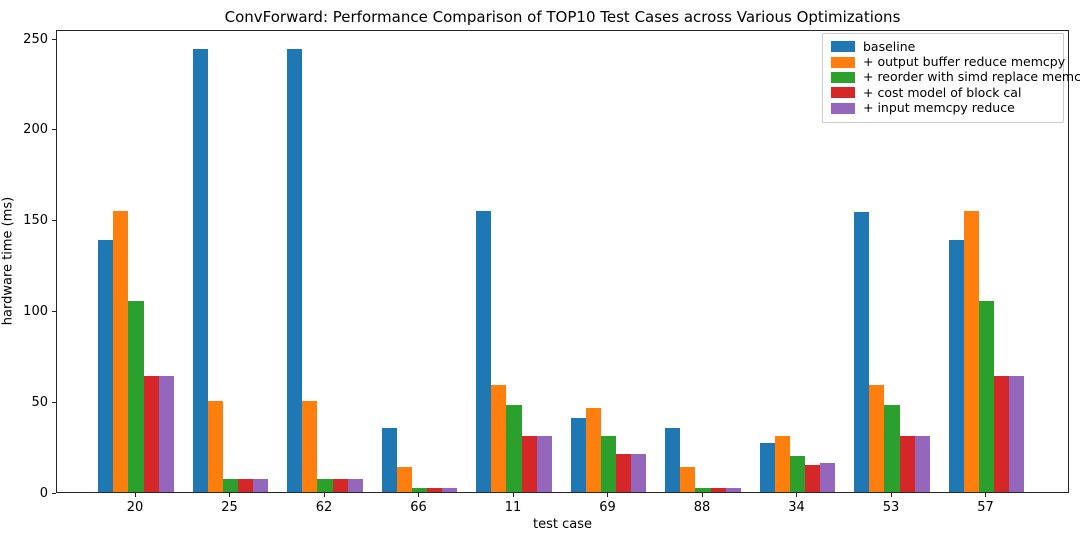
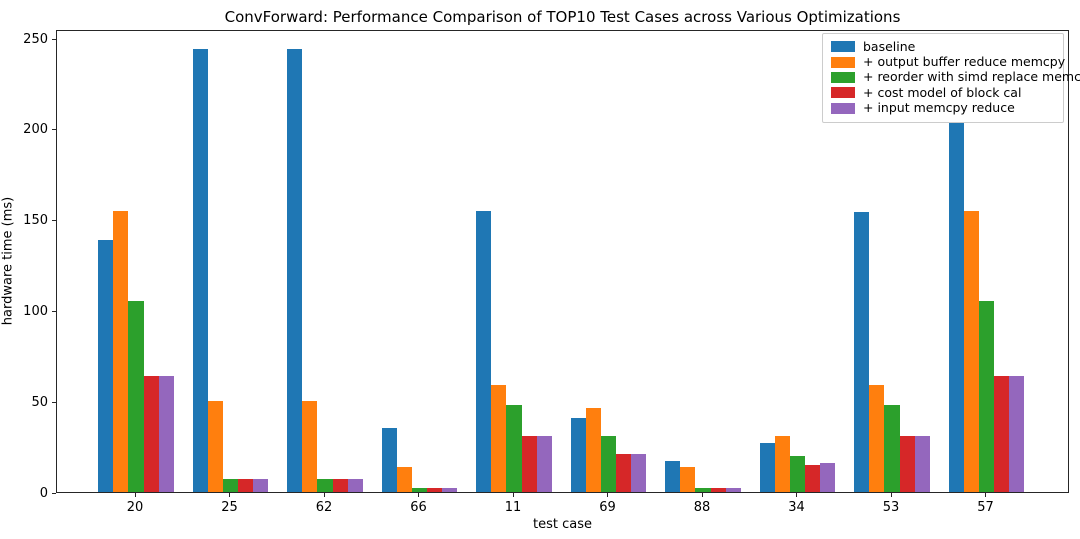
baseline/88: 35 -> 17
baseline/57: 139 -> 220
